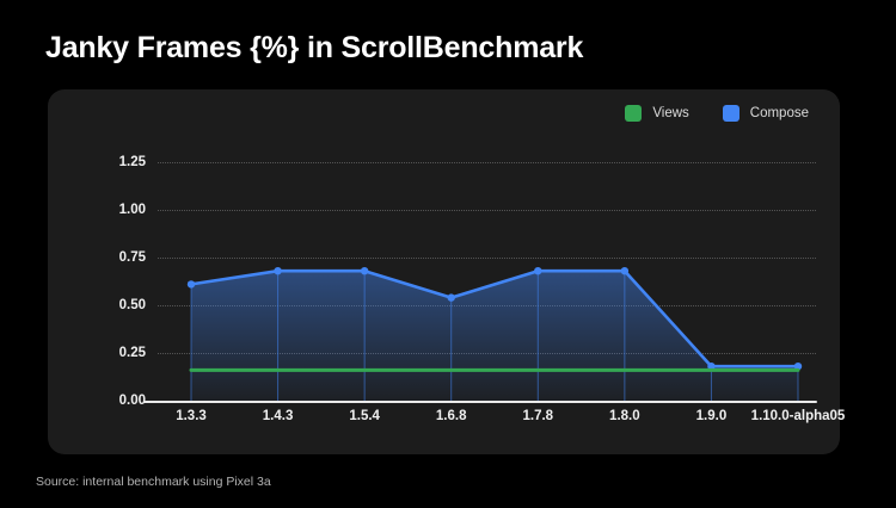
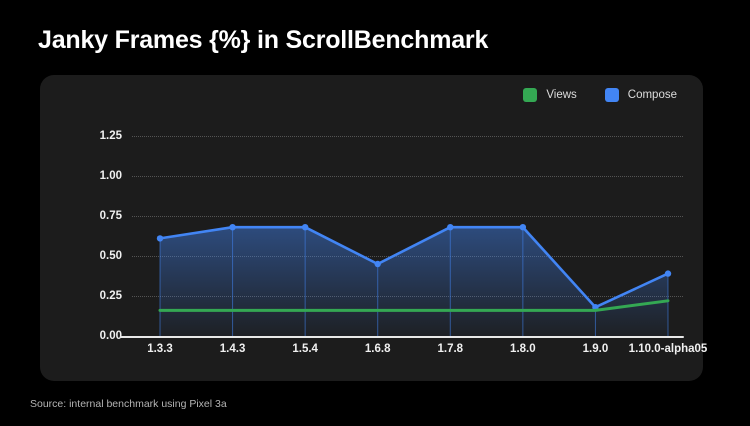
Compose/1.6.8: 0.54 -> 0.45
Views/1.10.0-alpha05: 0.16 -> 0.22
Compose/1.10.0-alpha05: 0.18 -> 0.39
